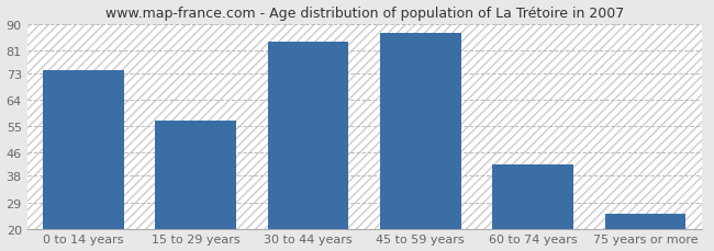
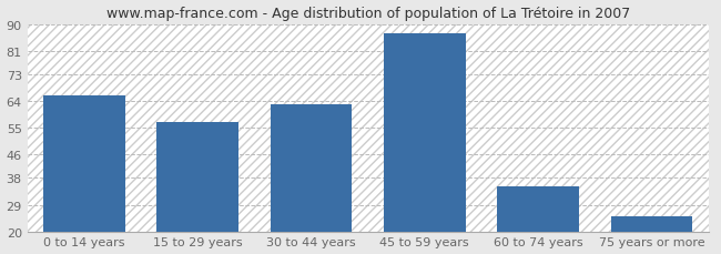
0 to 14 years: 74 -> 66
30 to 44 years: 84 -> 63
60 to 74 years: 42 -> 35
